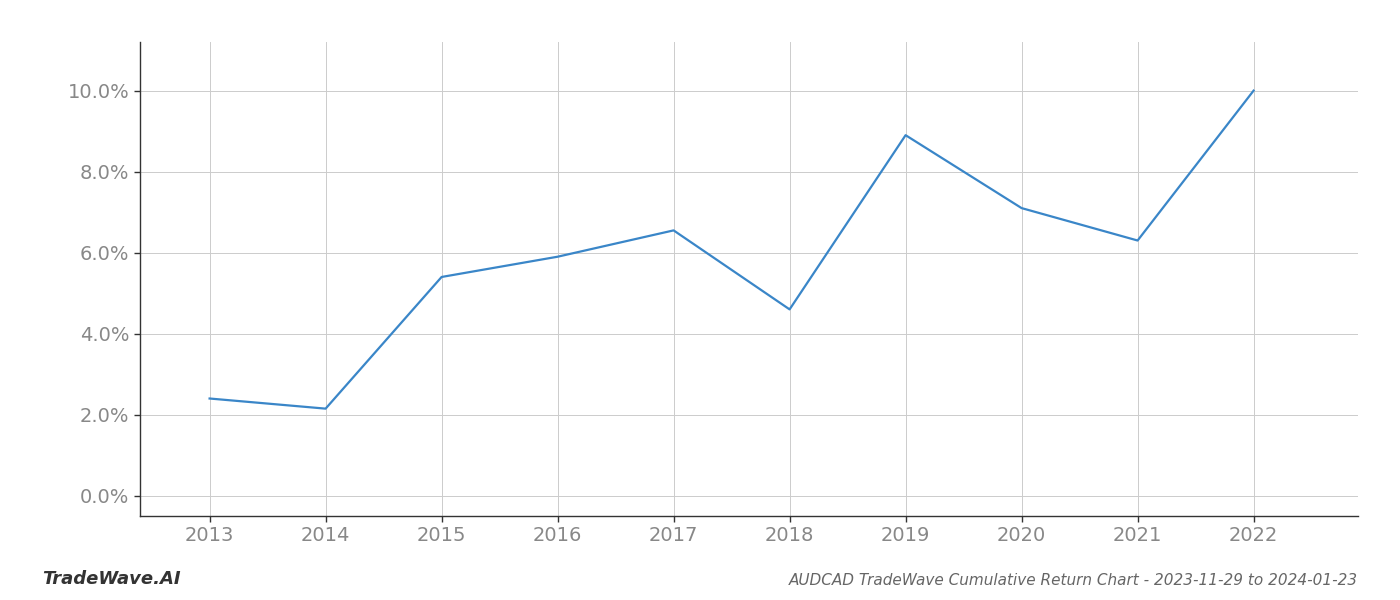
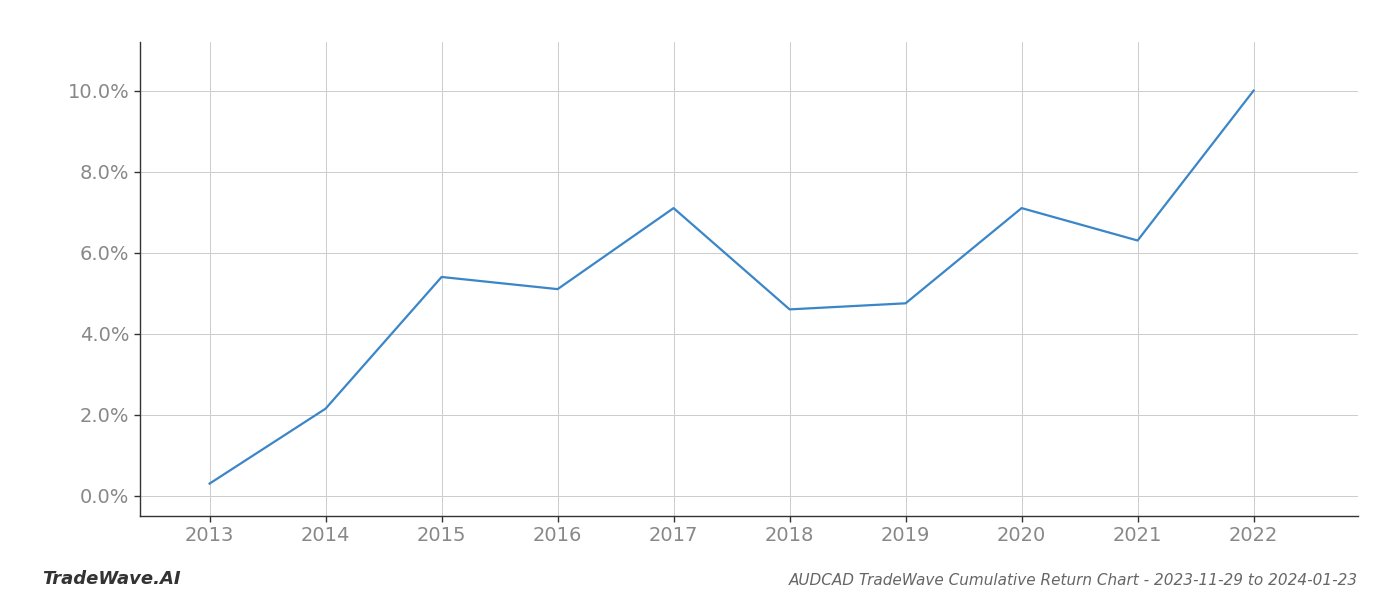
2013: 2.40% -> 0.30%
2016: 5.90% -> 5.10%
2017: 6.55% -> 7.10%
2019: 8.90% -> 4.75%
